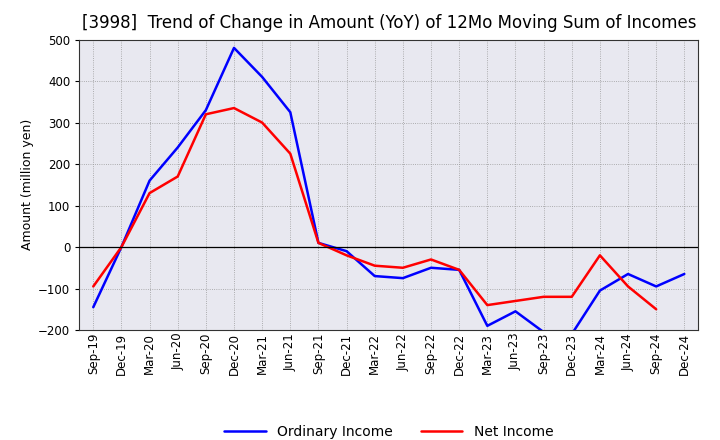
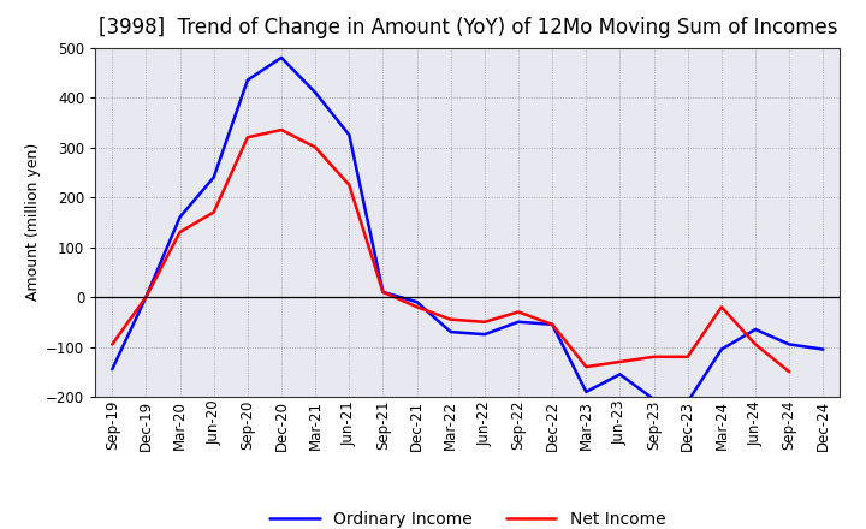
Ordinary Income/Sep-20: 330 -> 435
Ordinary Income/Dec-24: -65 -> -105
